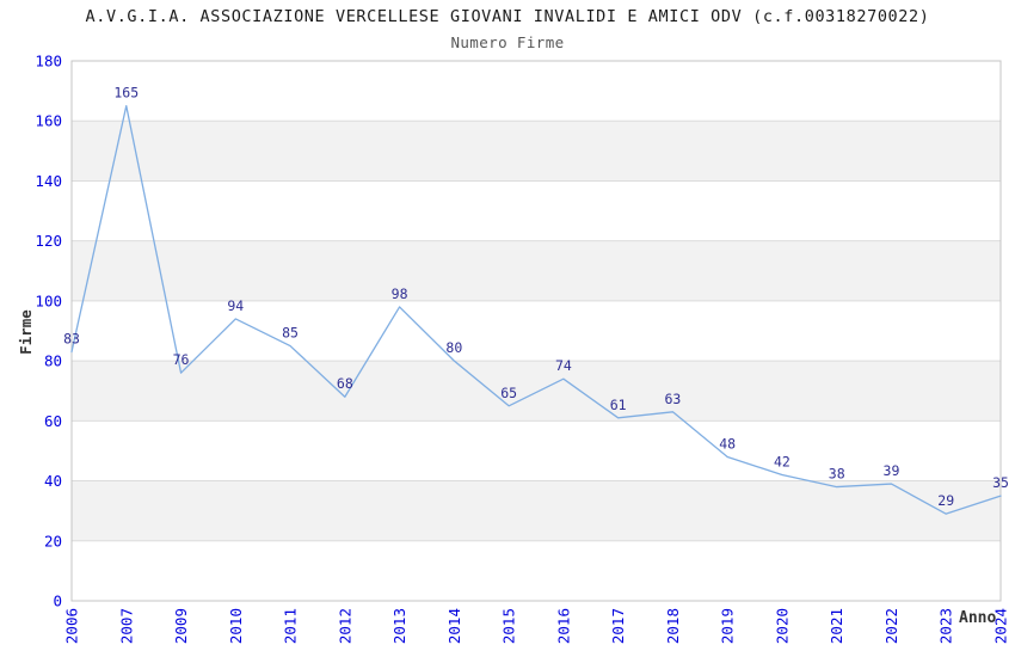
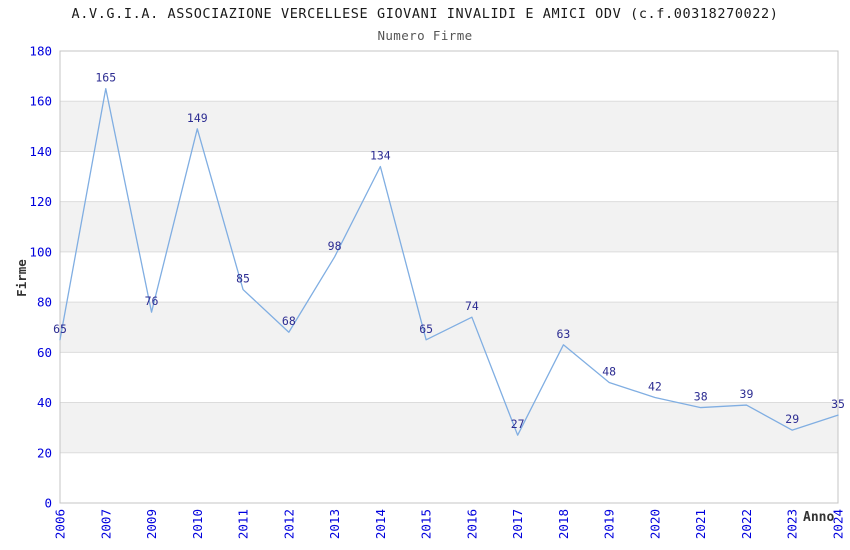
2006: 83 -> 65
2010: 94 -> 149
2014: 80 -> 134
2017: 61 -> 27
